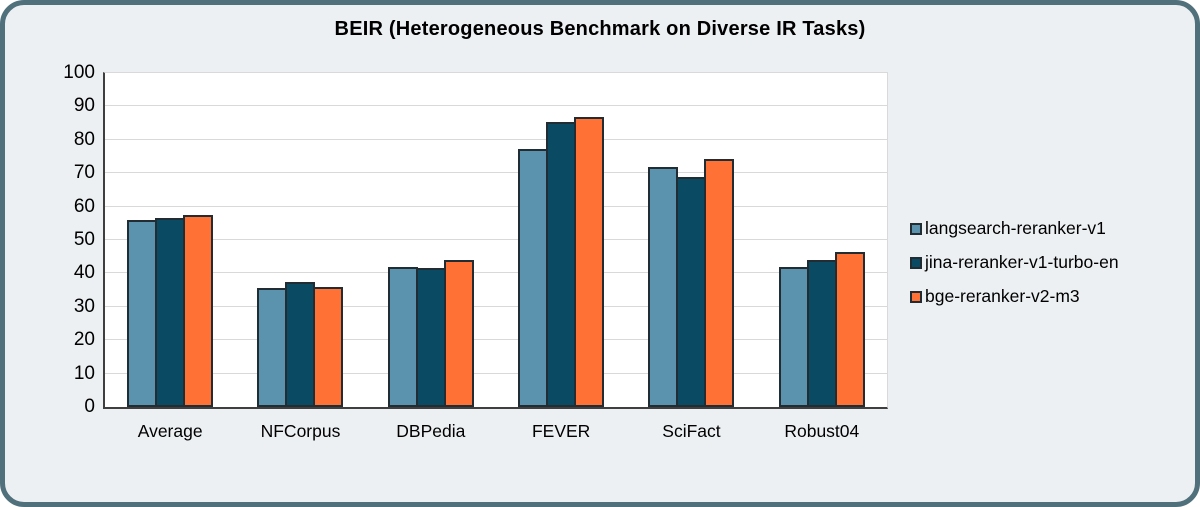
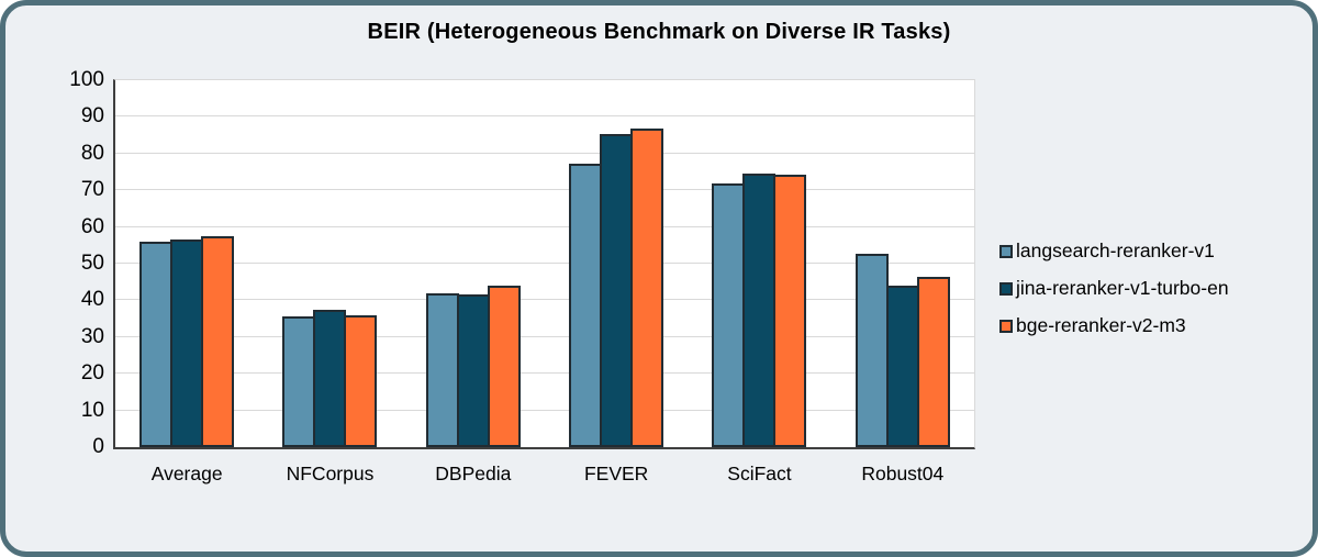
jina-reranker-v1-turbo-en/SciFact: 69 -> 75
langsearch-reranker-v1/Robust04: 42 -> 53
